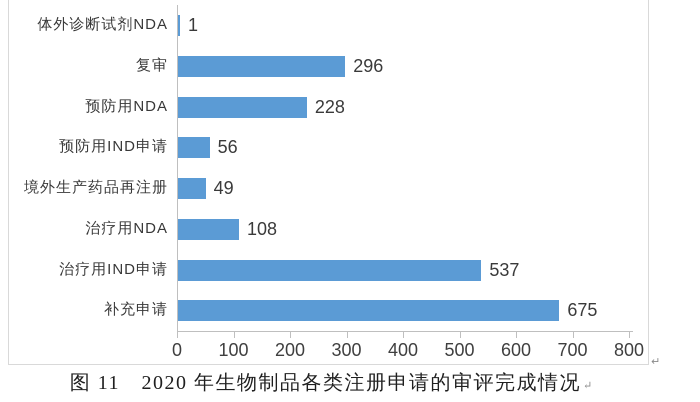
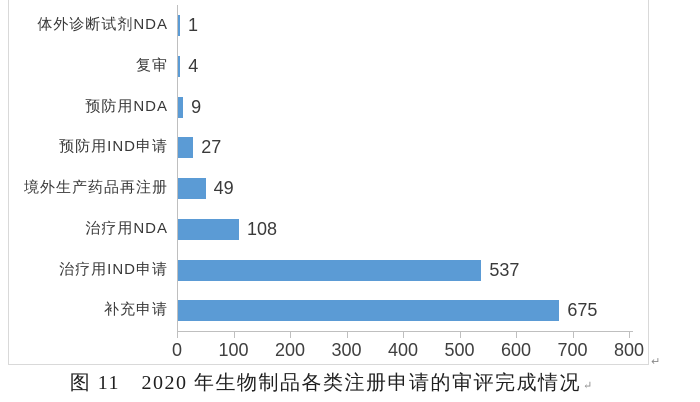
复审: 296 -> 4
预防用NDA: 228 -> 9
预防用IND申请: 56 -> 27
